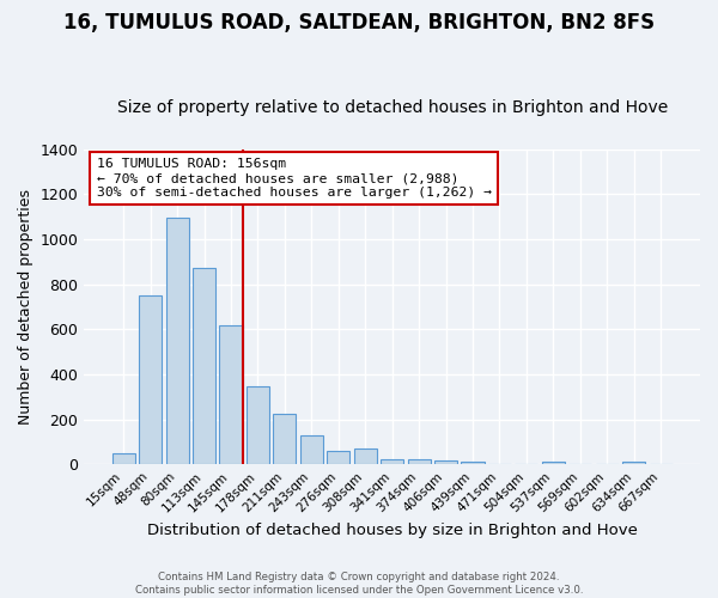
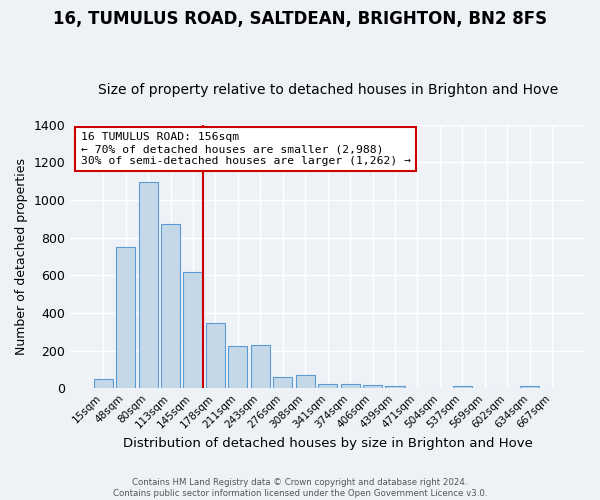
243sqm: 130 -> 230
